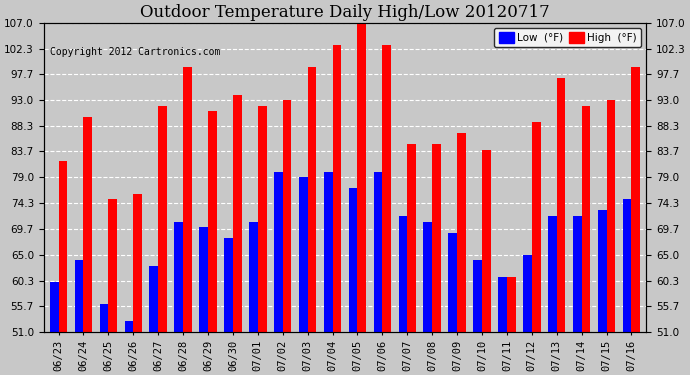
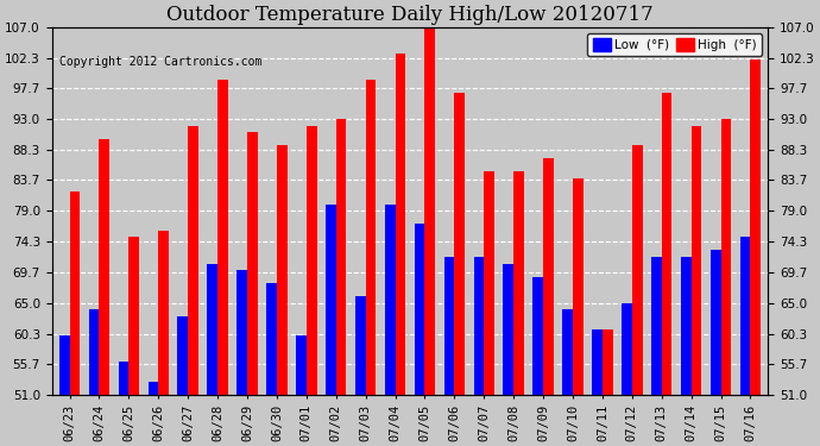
High (°F)/06/30: 94 -> 89
Low (°F)/07/01: 71 -> 60
Low (°F)/07/03: 79 -> 66
Low (°F)/07/06: 80 -> 72
High (°F)/07/06: 103 -> 97
High (°F)/07/16: 99 -> 102
